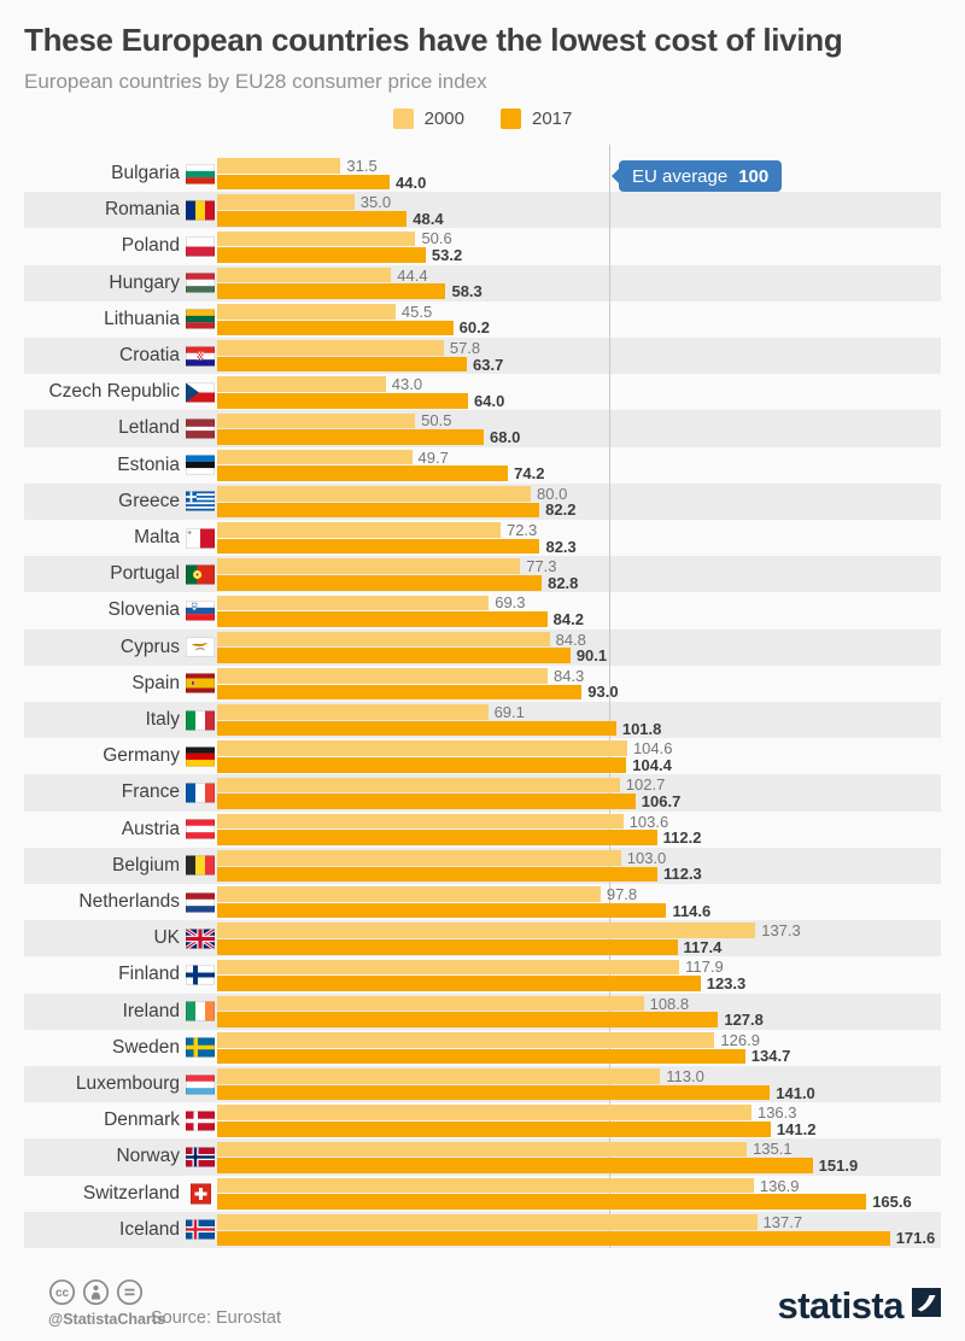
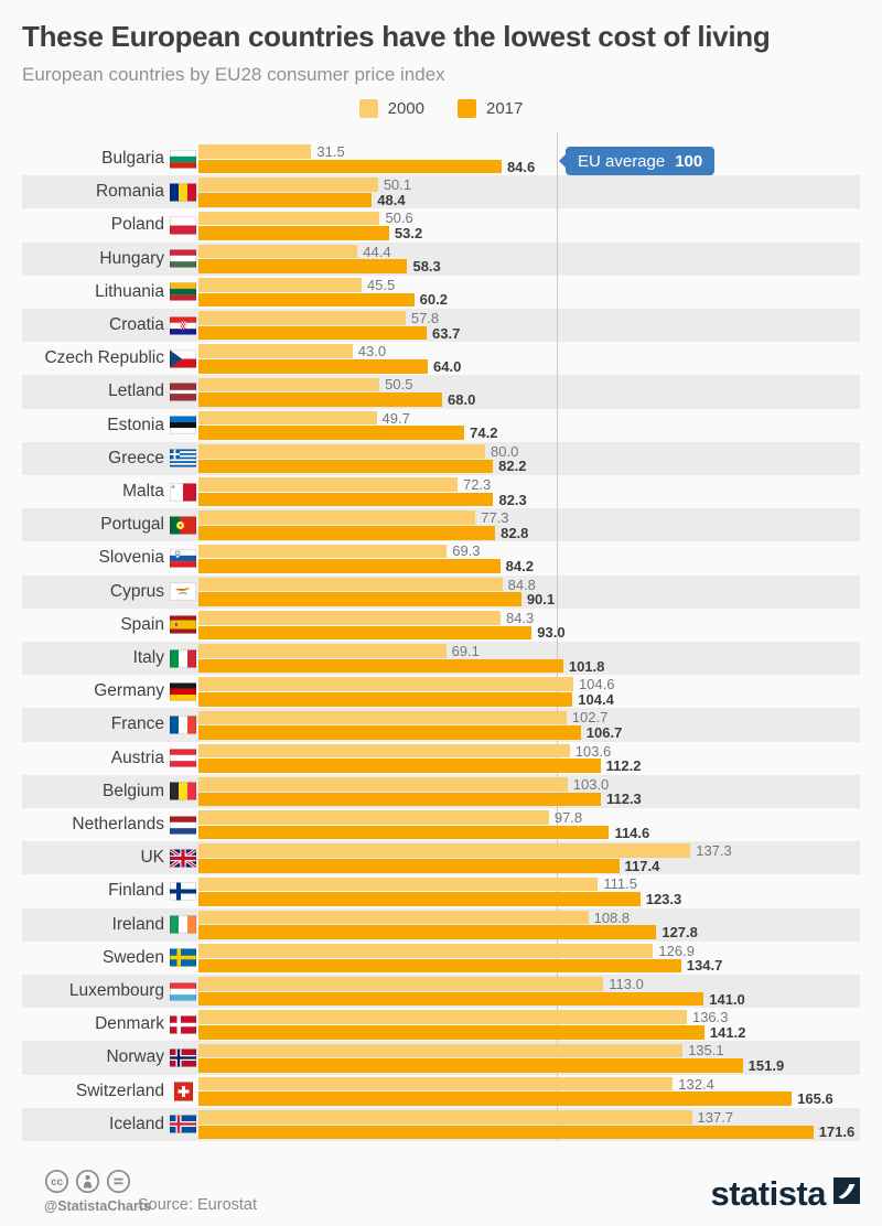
2017/Bulgaria: 44.0 -> 84.6
2000/Romania: 35.0 -> 50.1
2000/Finland: 117.9 -> 111.5
2000/Switzerland: 136.9 -> 132.4
